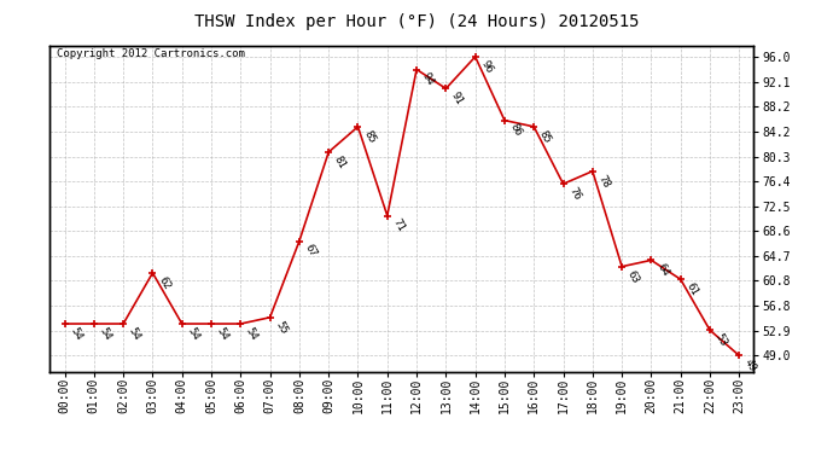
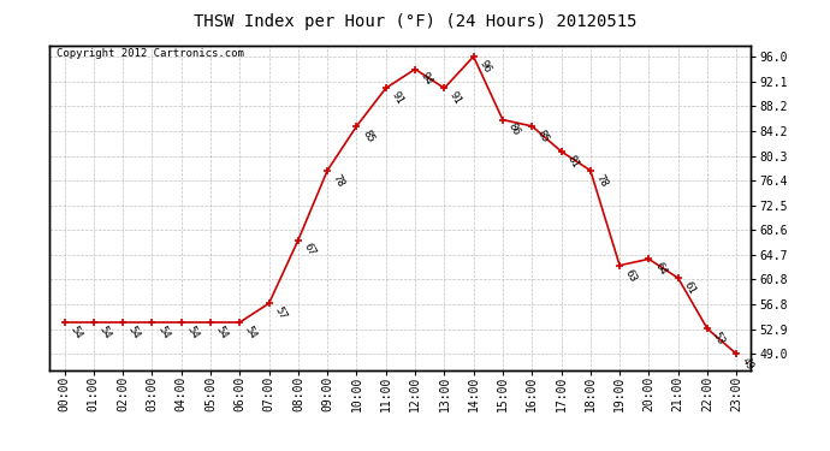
03:00: 62 -> 54
07:00: 55 -> 57
09:00: 81 -> 78
11:00: 71 -> 91
17:00: 76 -> 81
